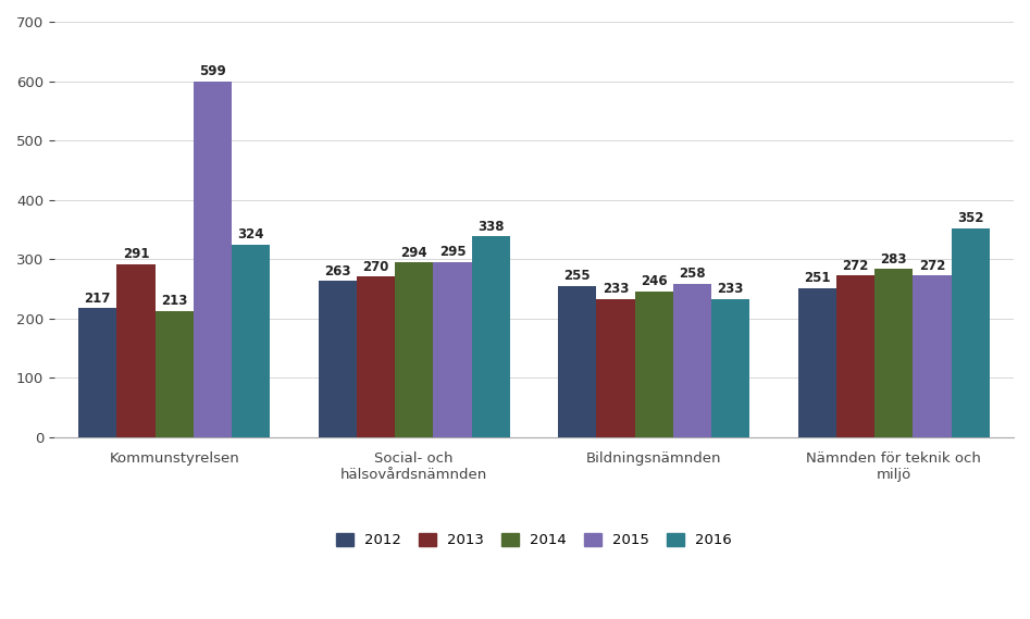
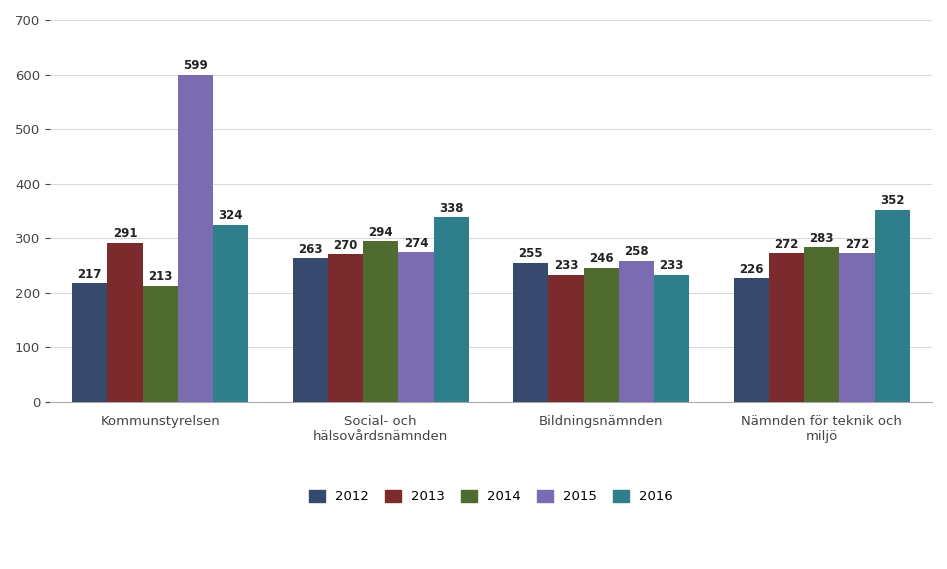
2015/Social- och hälsovårdsnämnden: 295 -> 274
2012/Nämnden för teknik och miljö: 251 -> 226
